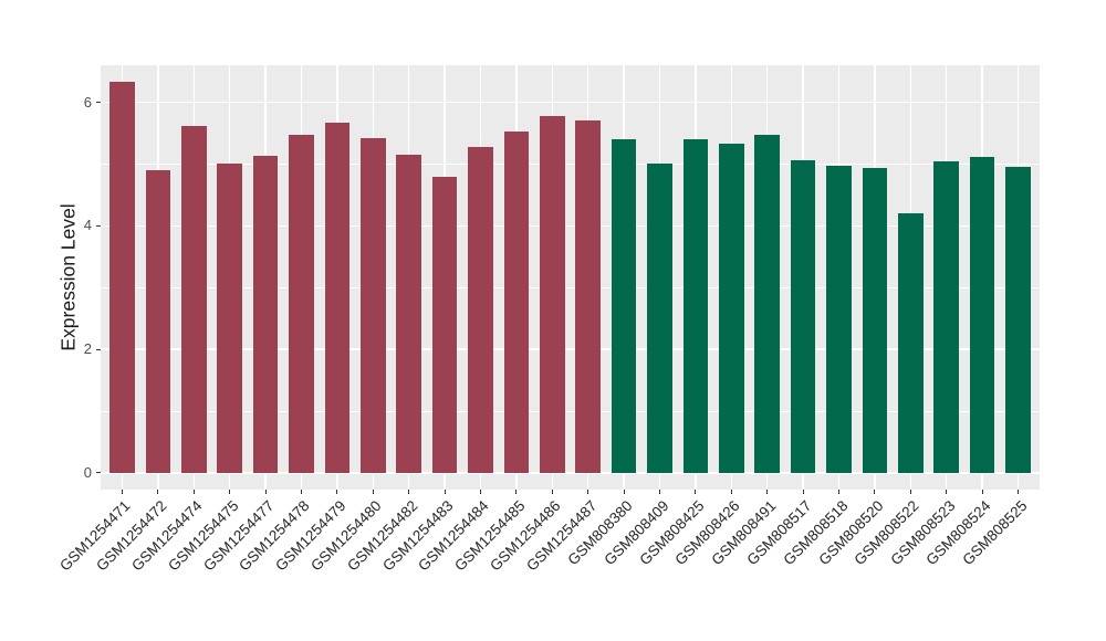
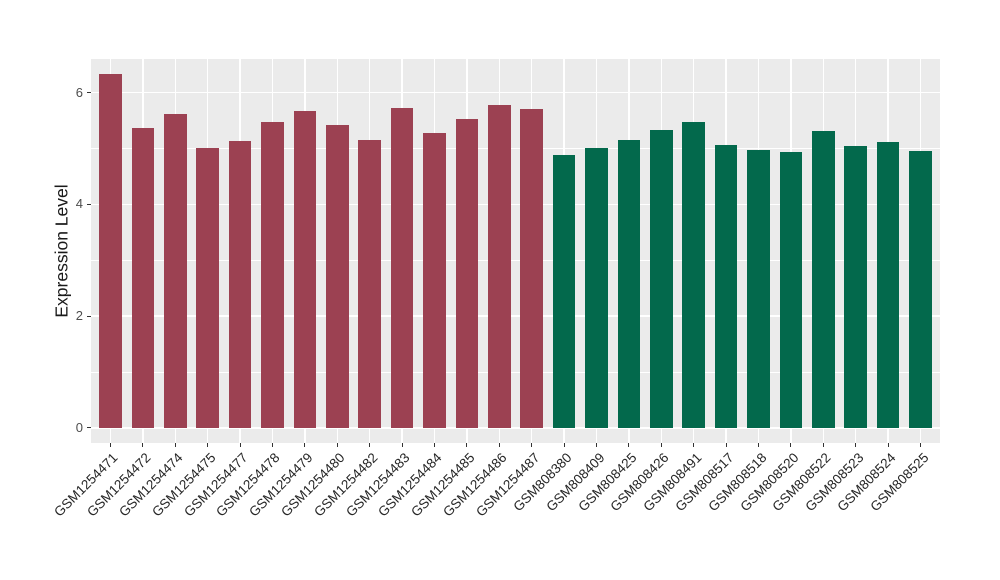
GSM1254472: 4.9 -> 5.4
GSM1254483: 4.8 -> 5.7
GSM808380: 5.4 -> 4.9
GSM808425: 5.4 -> 5.2
GSM808522: 4.2 -> 5.3
